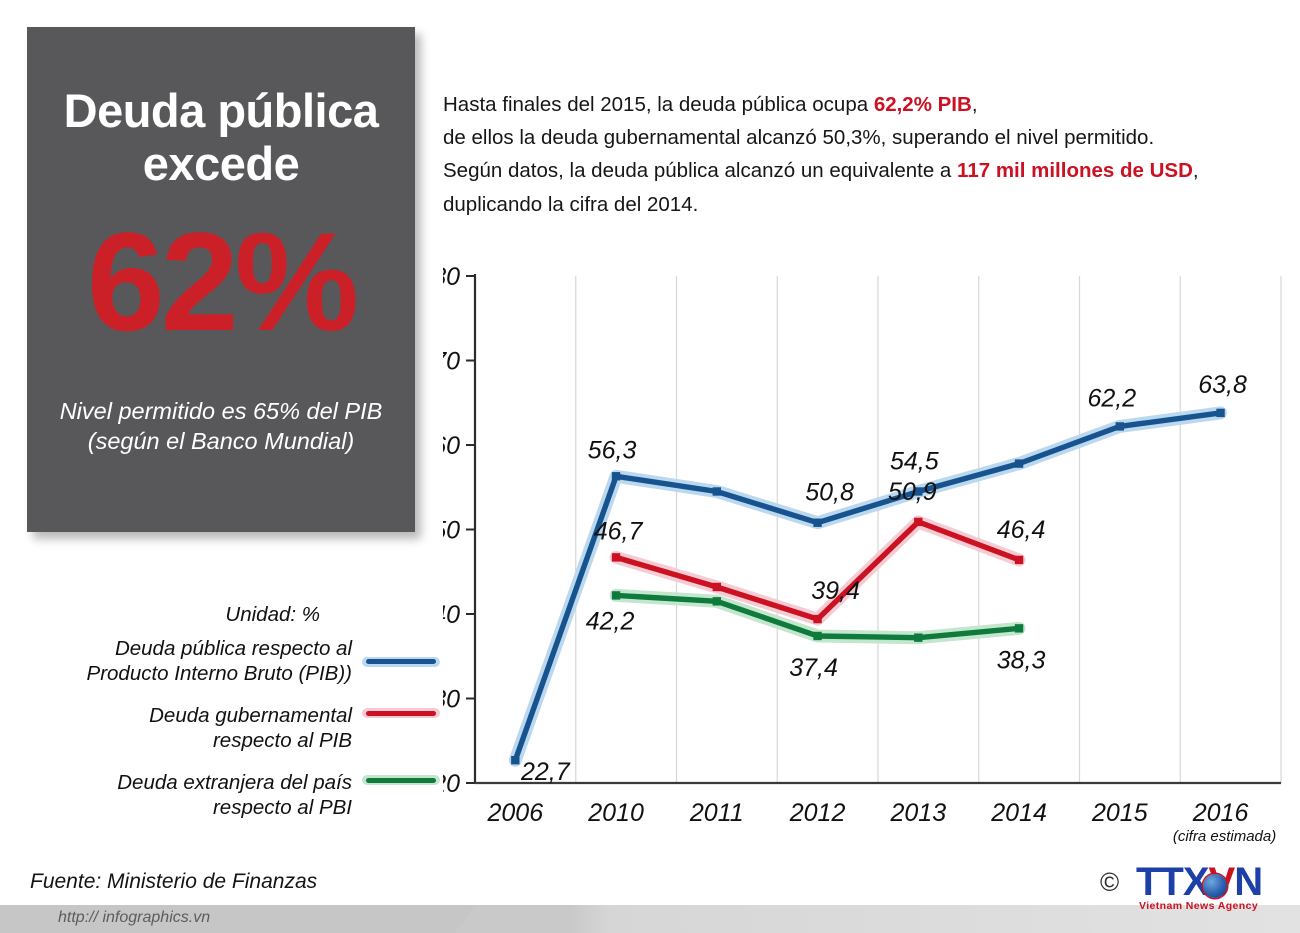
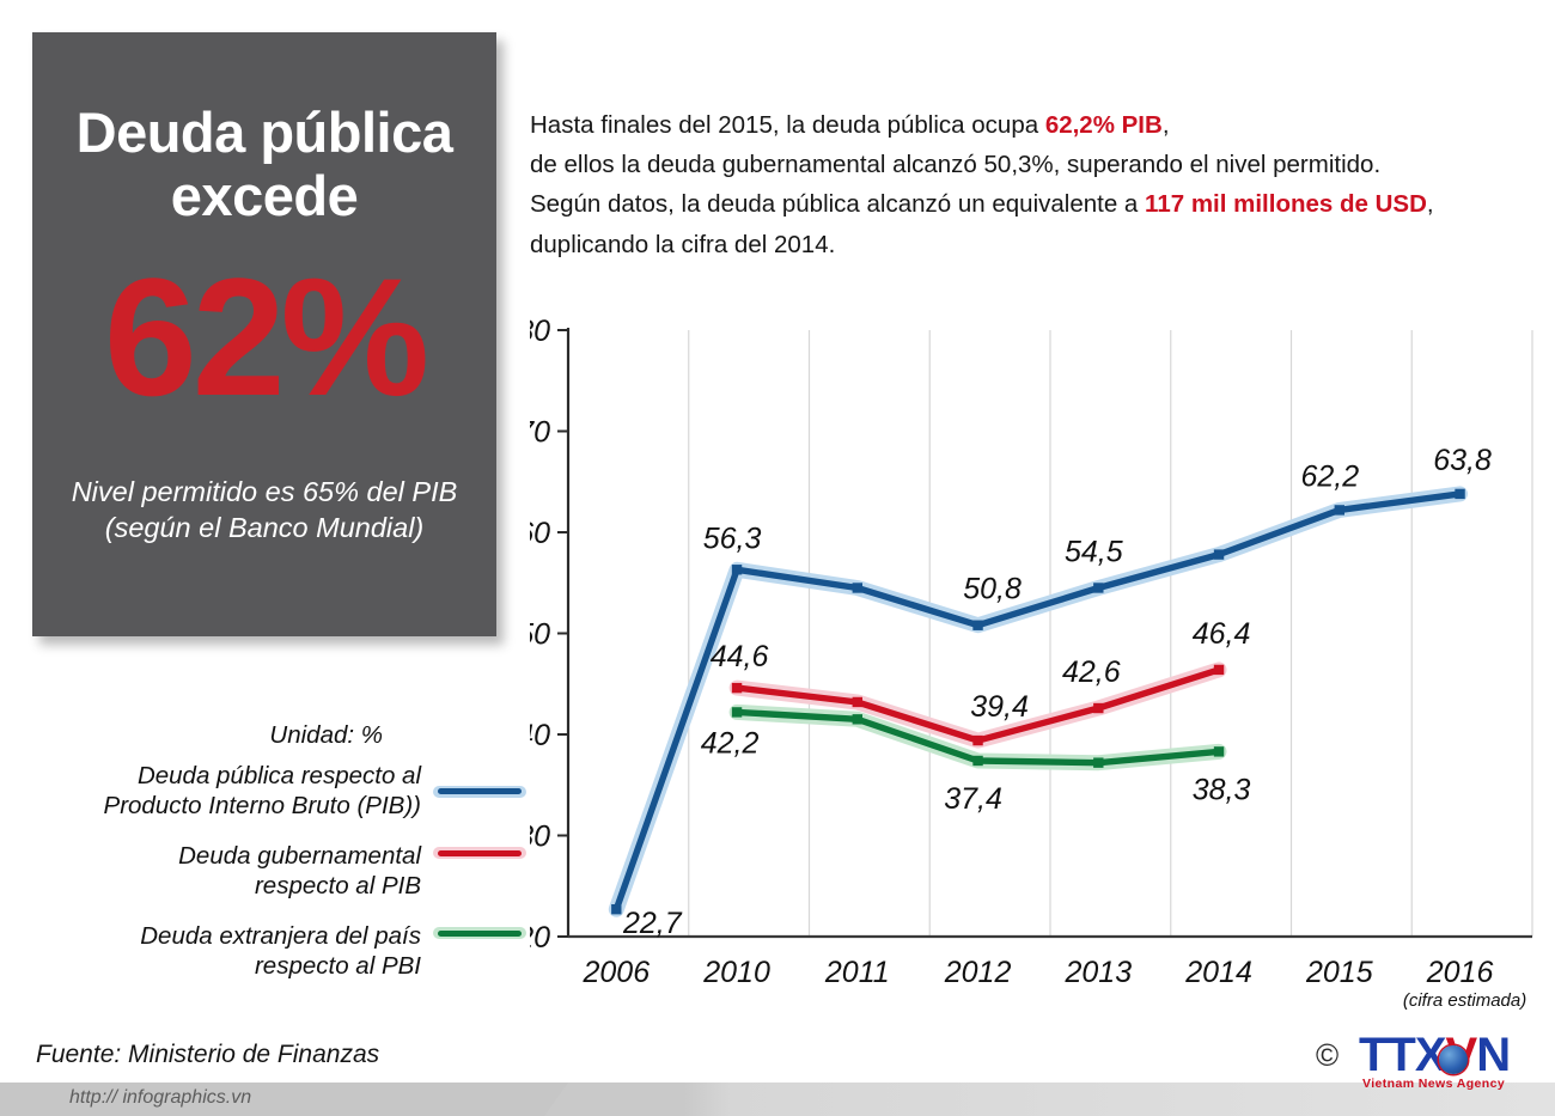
Deuda gubernamental respecto al PIB/2010: 46,7 -> 44,6
Deuda gubernamental respecto al PIB/2013: 50,9 -> 42,6
